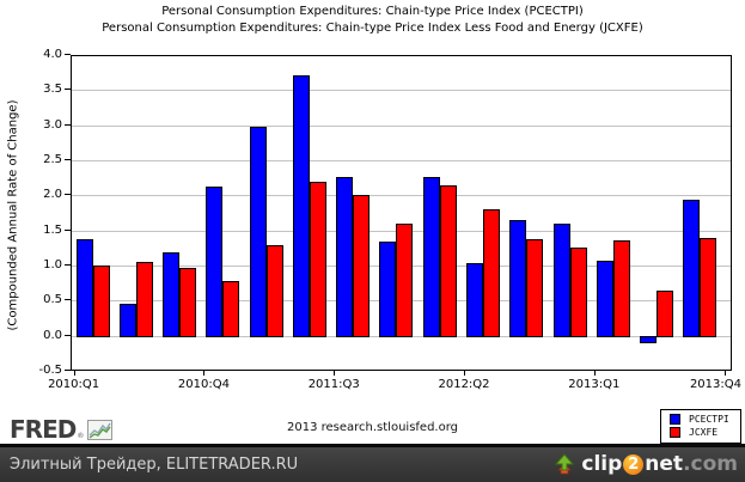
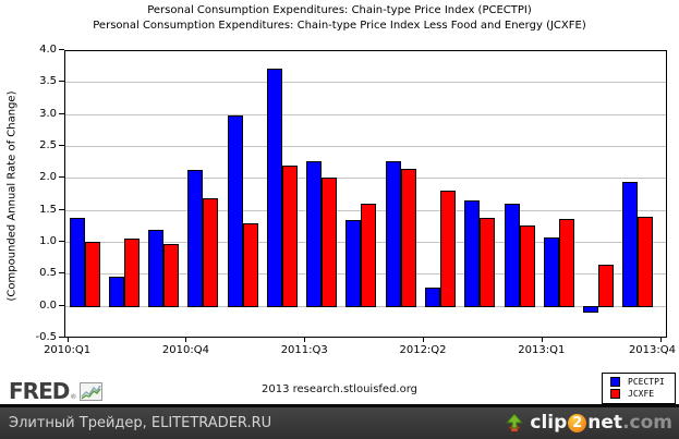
JCXFE/2010:Q4: 0.8 -> 1.7
PCECTPI/2012:Q2: 1.1 -> 0.3
